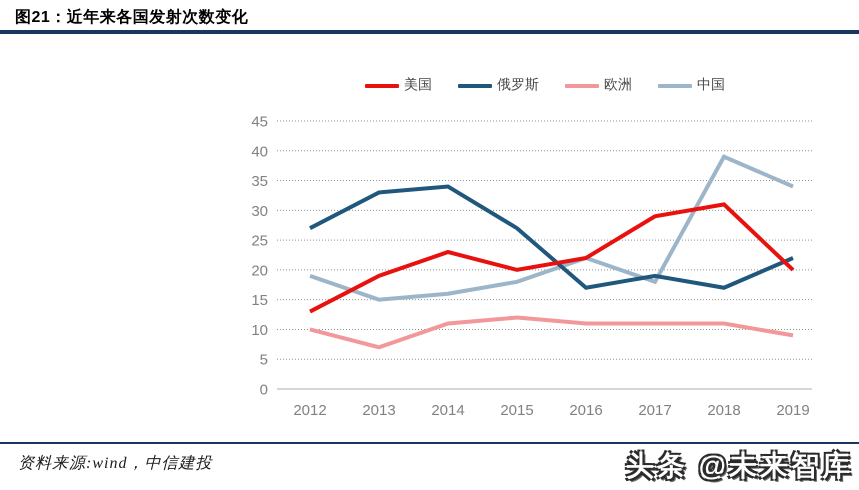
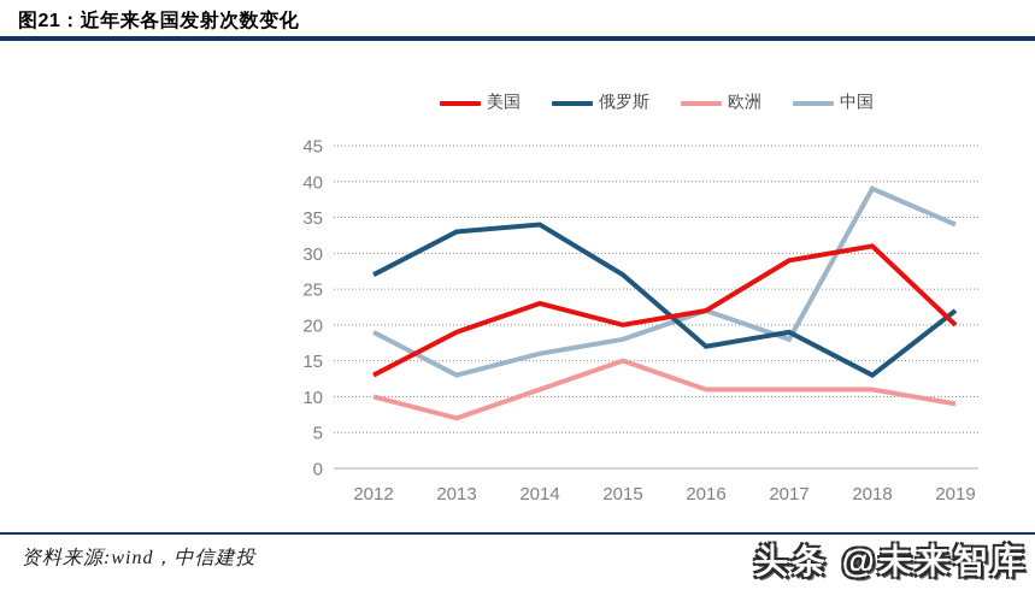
中国/2013: 15 -> 13
欧洲/2015: 12 -> 15
俄罗斯/2018: 17 -> 13
